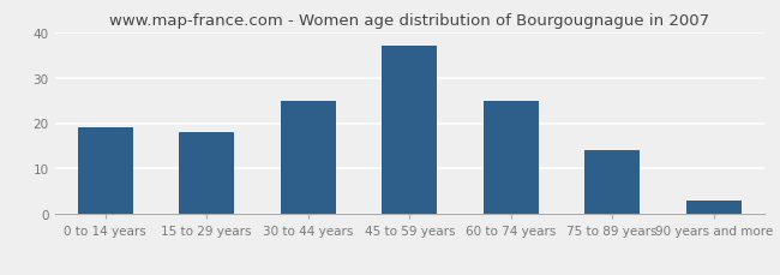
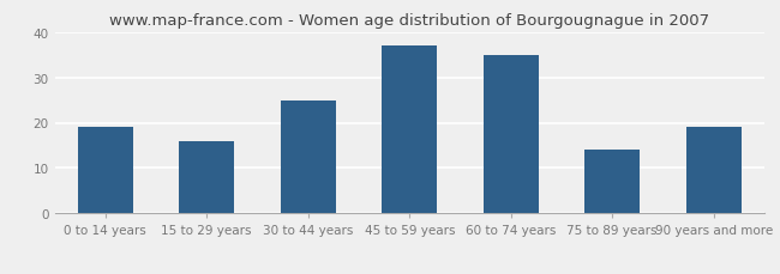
15 to 29 years: 18 -> 16
60 to 74 years: 25 -> 35
90 years and more: 3 -> 19
